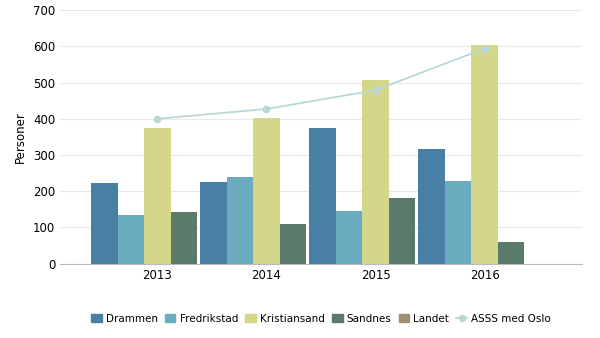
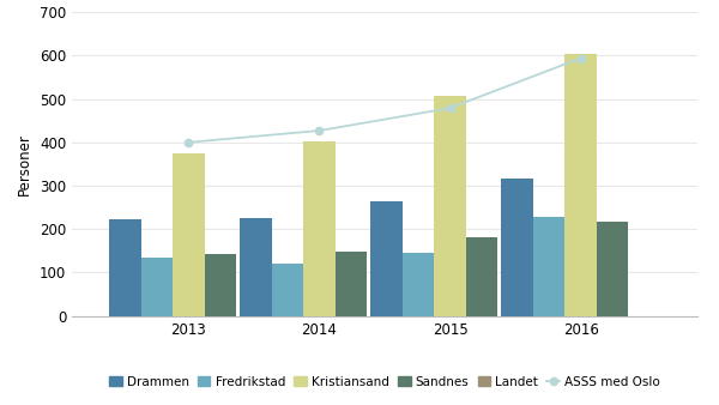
Fredrikstad/2014: 240 -> 121
Sandnes/2014: 110 -> 148
Drammen/2015: 375 -> 264
Sandnes/2016: 60 -> 217
